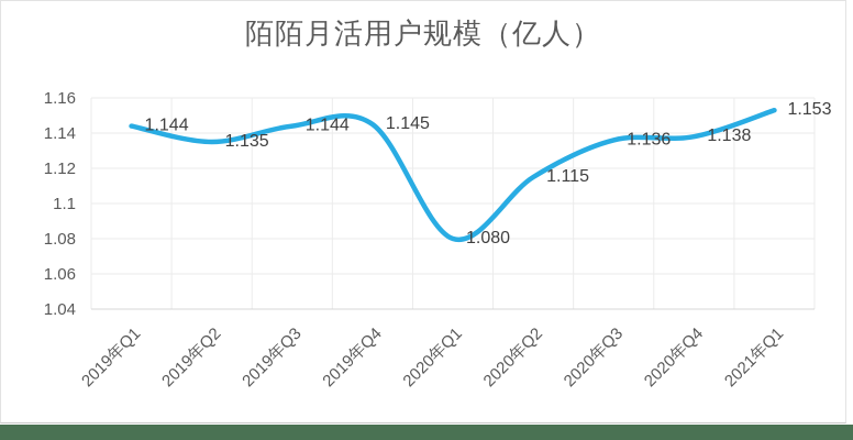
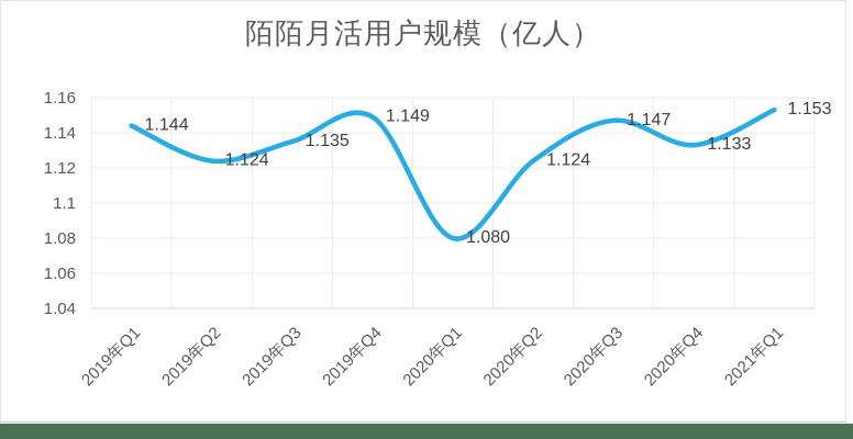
2019年Q2: 1.135 -> 1.124
2019年Q3: 1.144 -> 1.135
2019年Q4: 1.145 -> 1.149
2020年Q2: 1.115 -> 1.124
2020年Q3: 1.136 -> 1.147
2020年Q4: 1.138 -> 1.133
